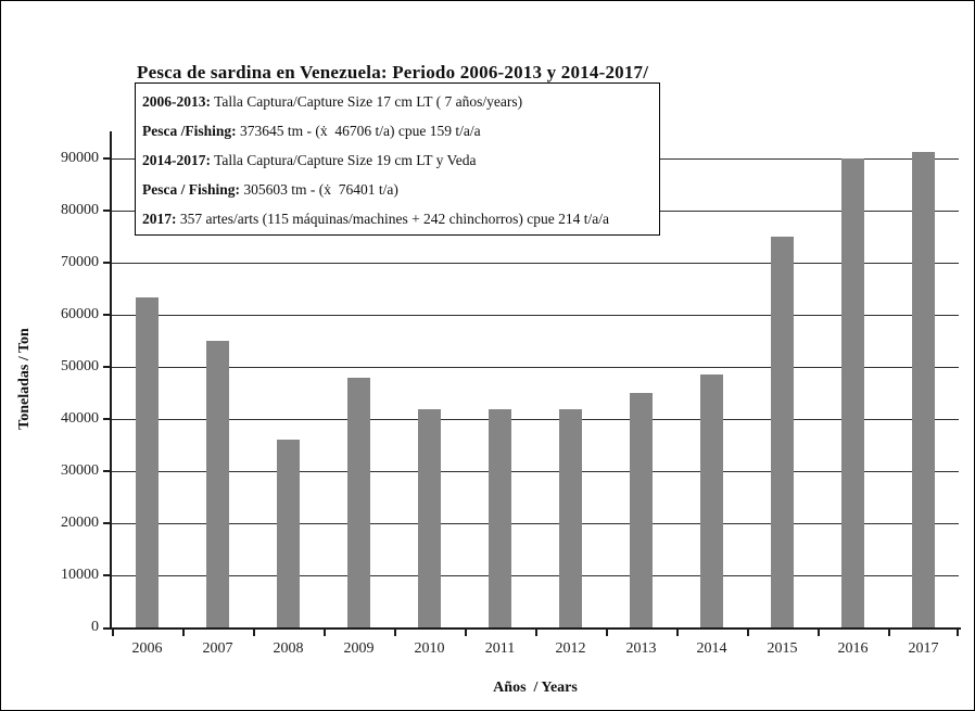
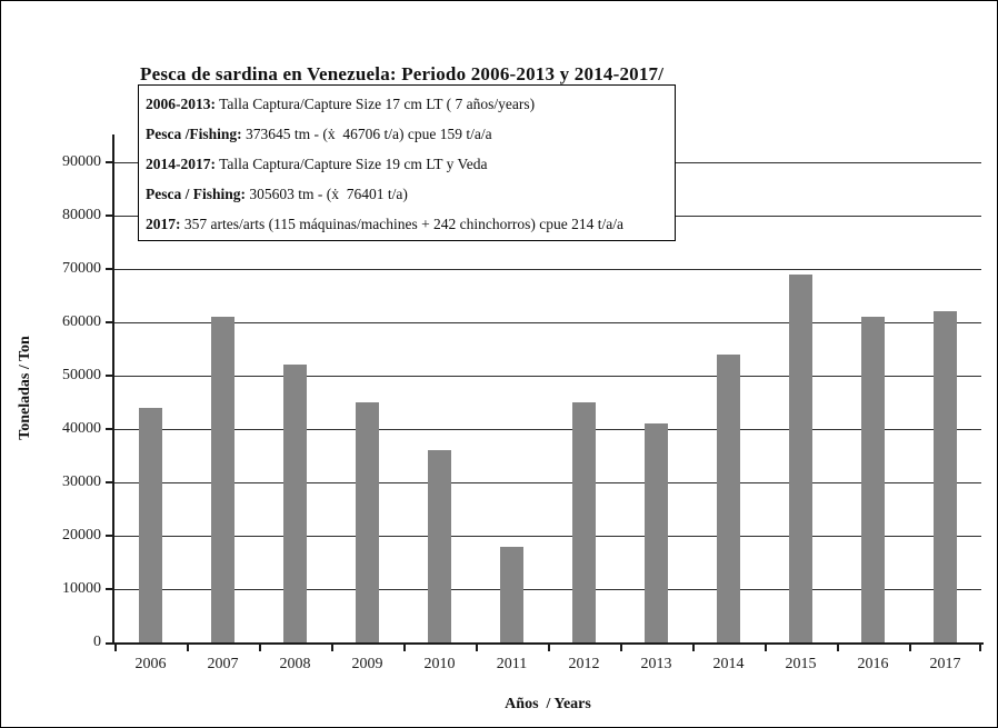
2006: 63000 -> 44000
2007: 55000 -> 61000
2008: 36000 -> 52000
2009: 48000 -> 45000
2010: 42000 -> 36000
2011: 42000 -> 18000
2012: 42000 -> 45000
2013: 45000 -> 41000
2014: 49000 -> 54000
2015: 75000 -> 69000
2016: 90000 -> 61000
2017: 91000 -> 62000
